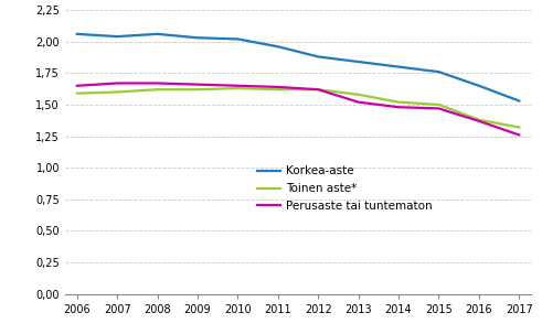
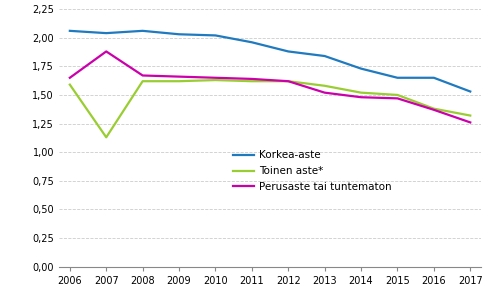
Toinen aste*/2007: 1,60 -> 1,13
Perusaste tai tuntematon/2007: 1,67 -> 1,88
Korkea-aste/2014: 1,80 -> 1,73
Korkea-aste/2015: 1,76 -> 1,65
